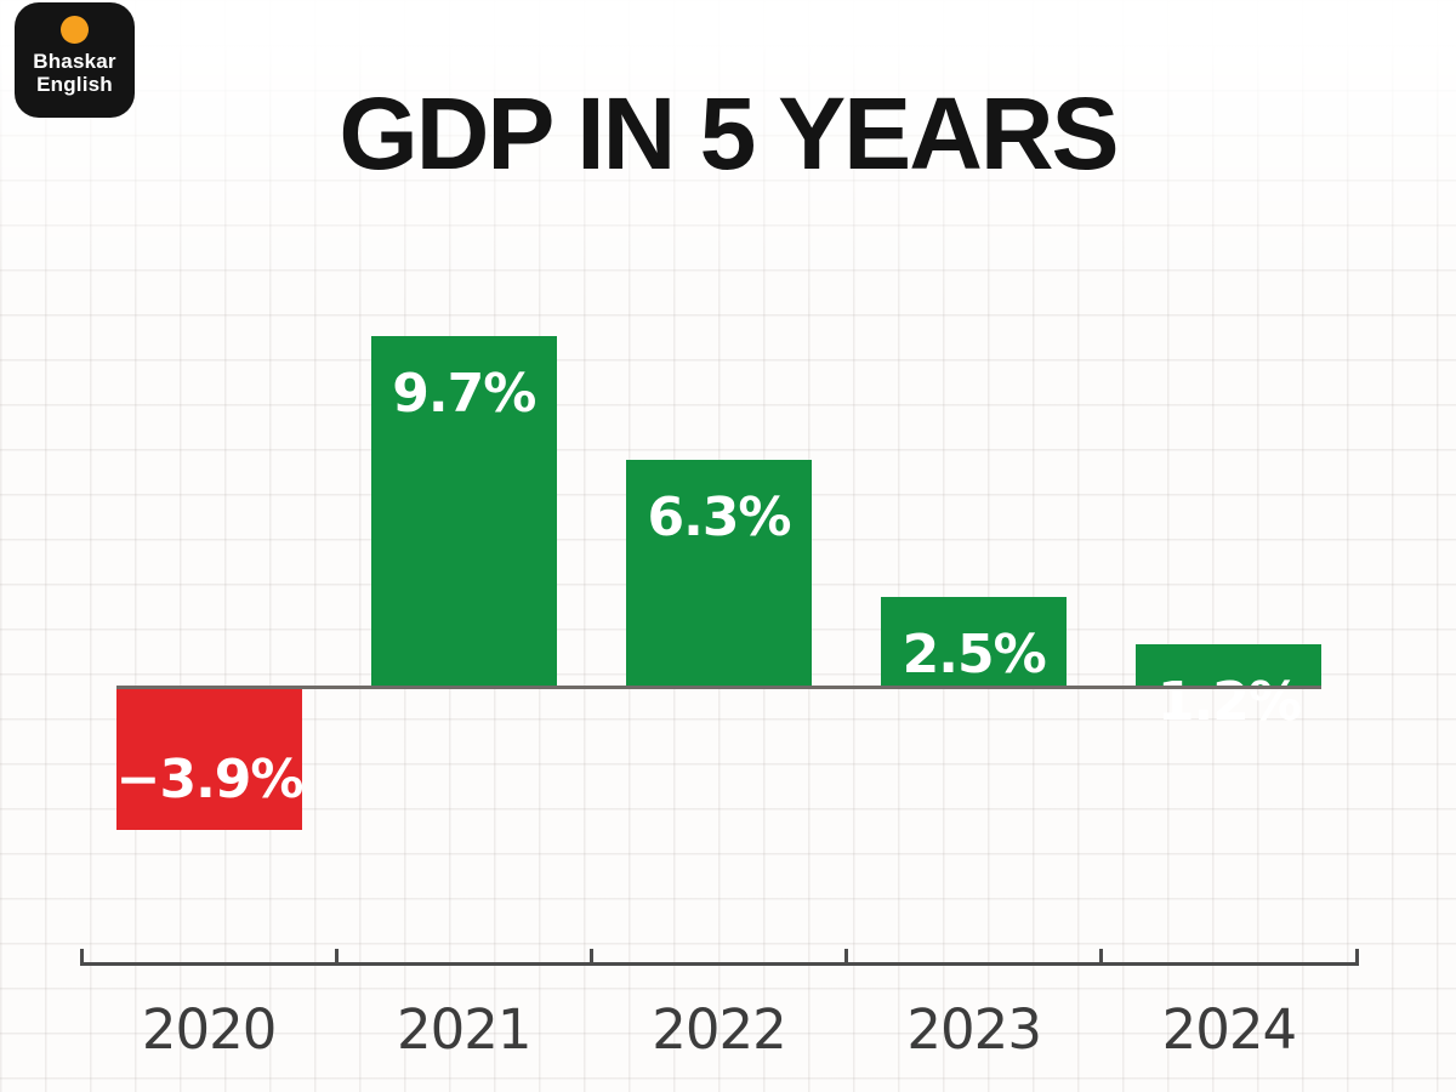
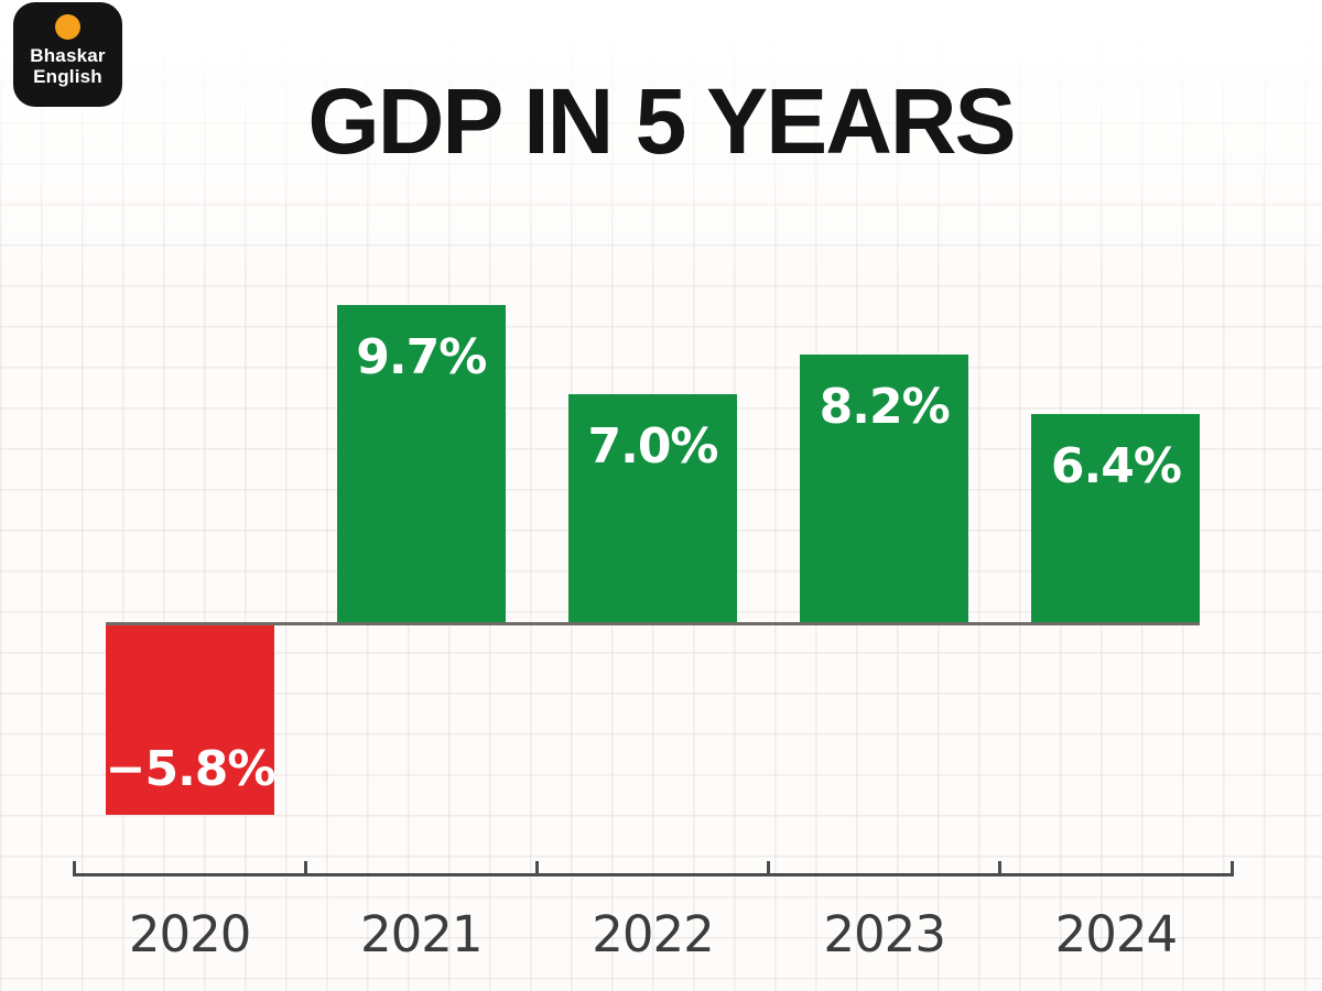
2020: −3.9% -> −5.8%
2022: 6.3% -> 7.0%
2023: 2.5% -> 8.2%
2024: 1.2% -> 6.4%
